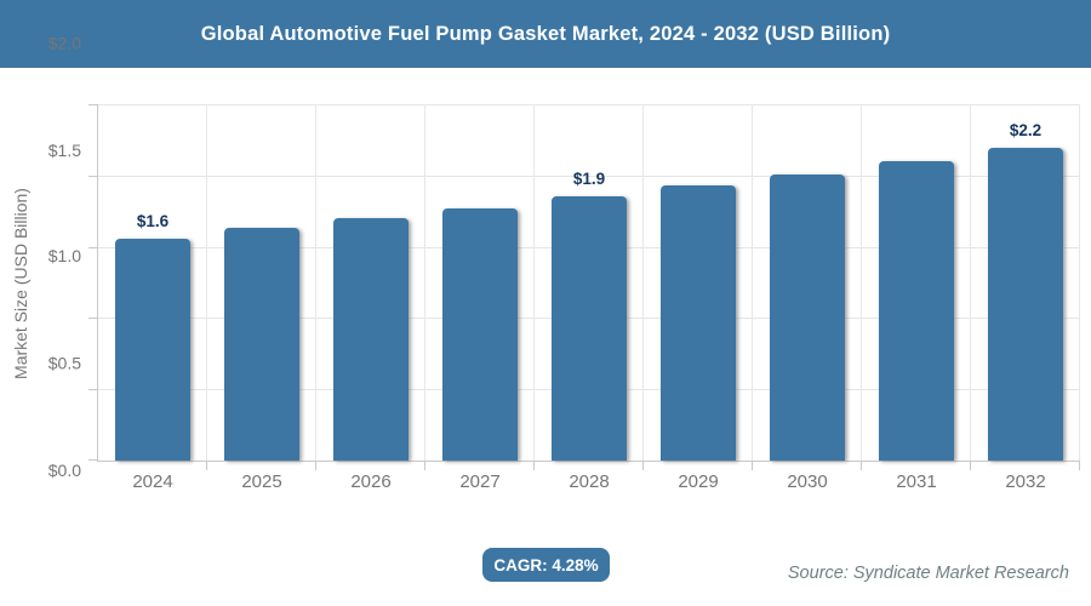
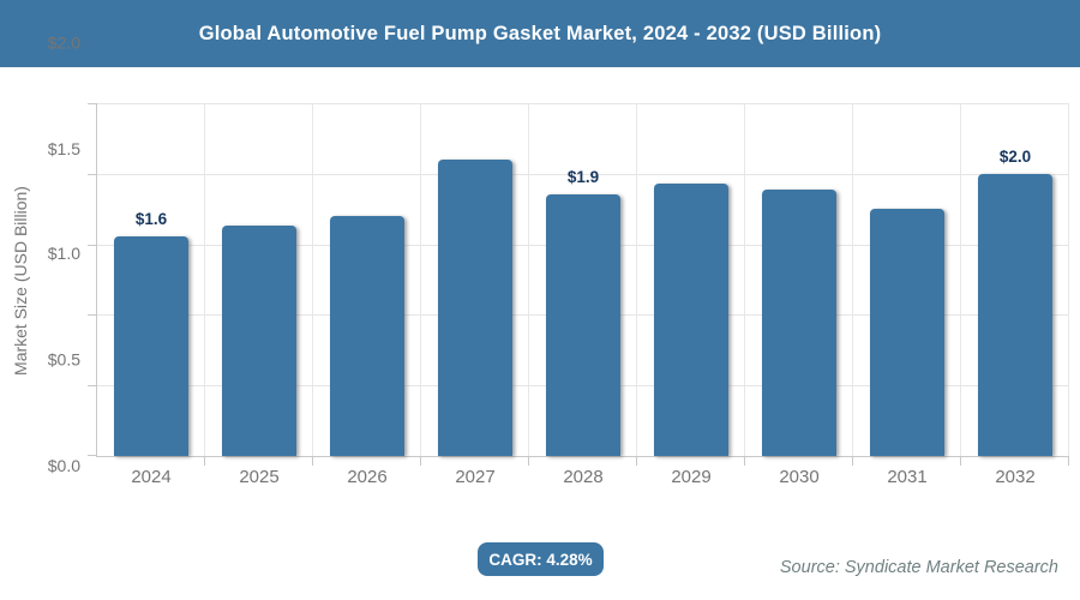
2027: $1.77 -> $2.10
2030: $2.01 -> $1.89
2031: $2.10 -> $1.75
2032: $2.2 -> $2.0
